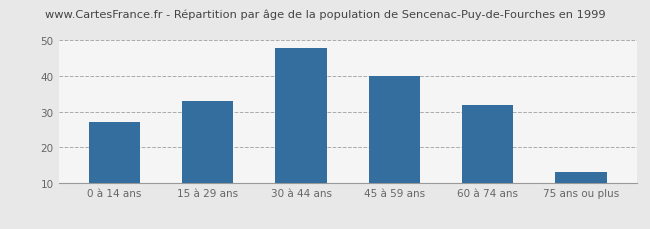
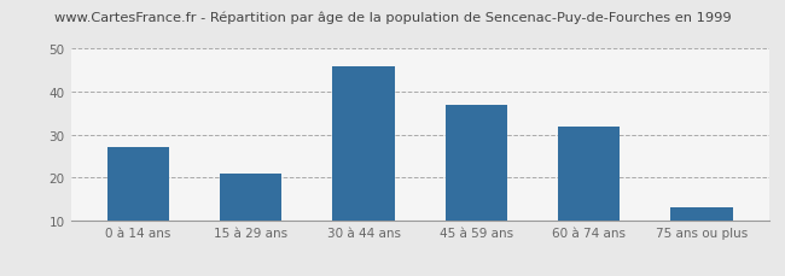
15 à 29 ans: 33 -> 21
30 à 44 ans: 48 -> 46
45 à 59 ans: 40 -> 37
